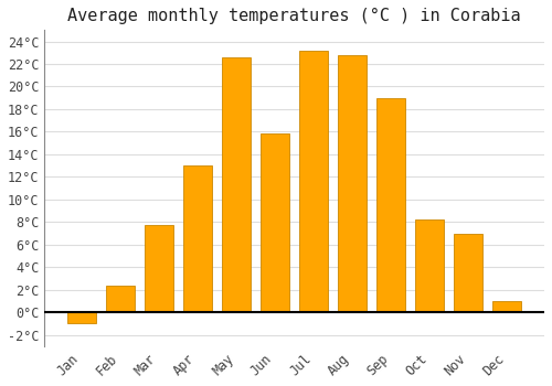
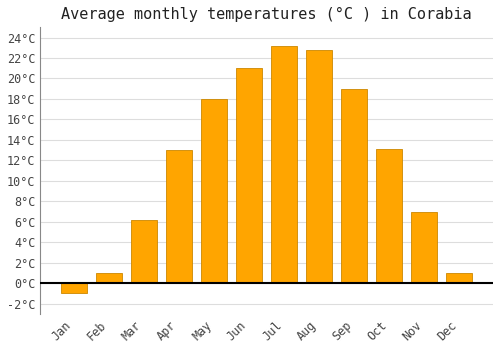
Feb: 2.4°C -> 1.0°C
Mar: 7.7°C -> 6.2°C
May: 22.6°C -> 18.0°C
Jun: 15.8°C -> 21.0°C
Oct: 8.2°C -> 13.1°C
